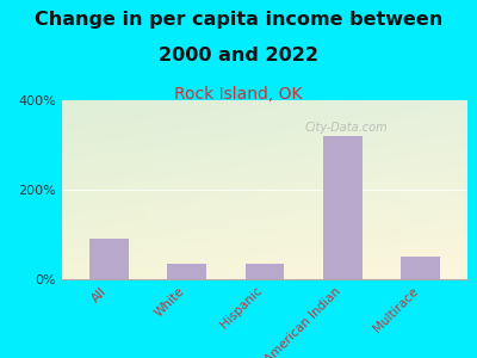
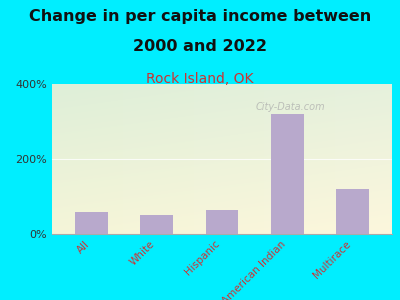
All: 90% -> 60%
White: 35% -> 50%
Hispanic: 35% -> 65%
Multirace: 50% -> 120%
